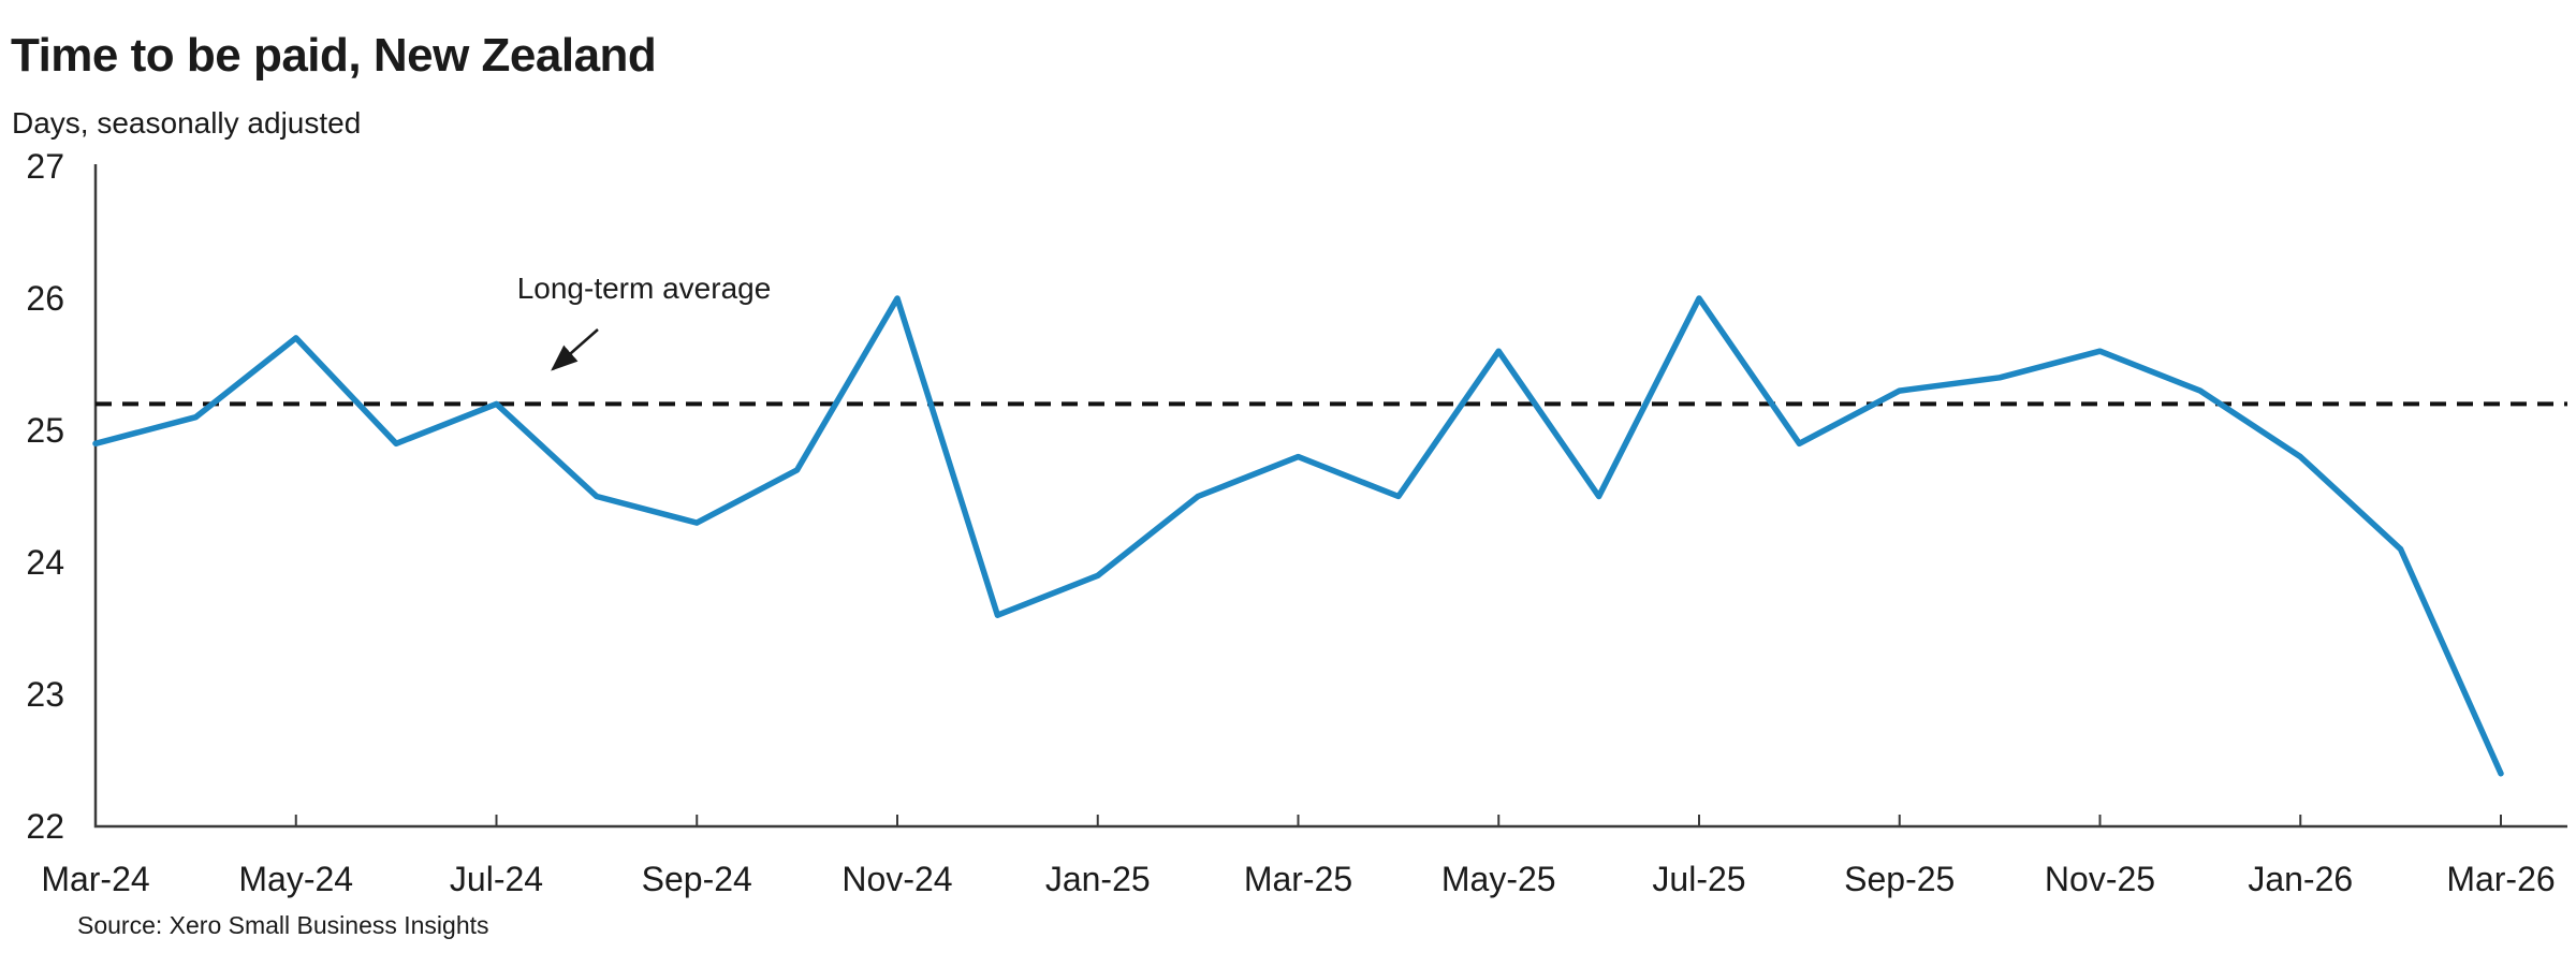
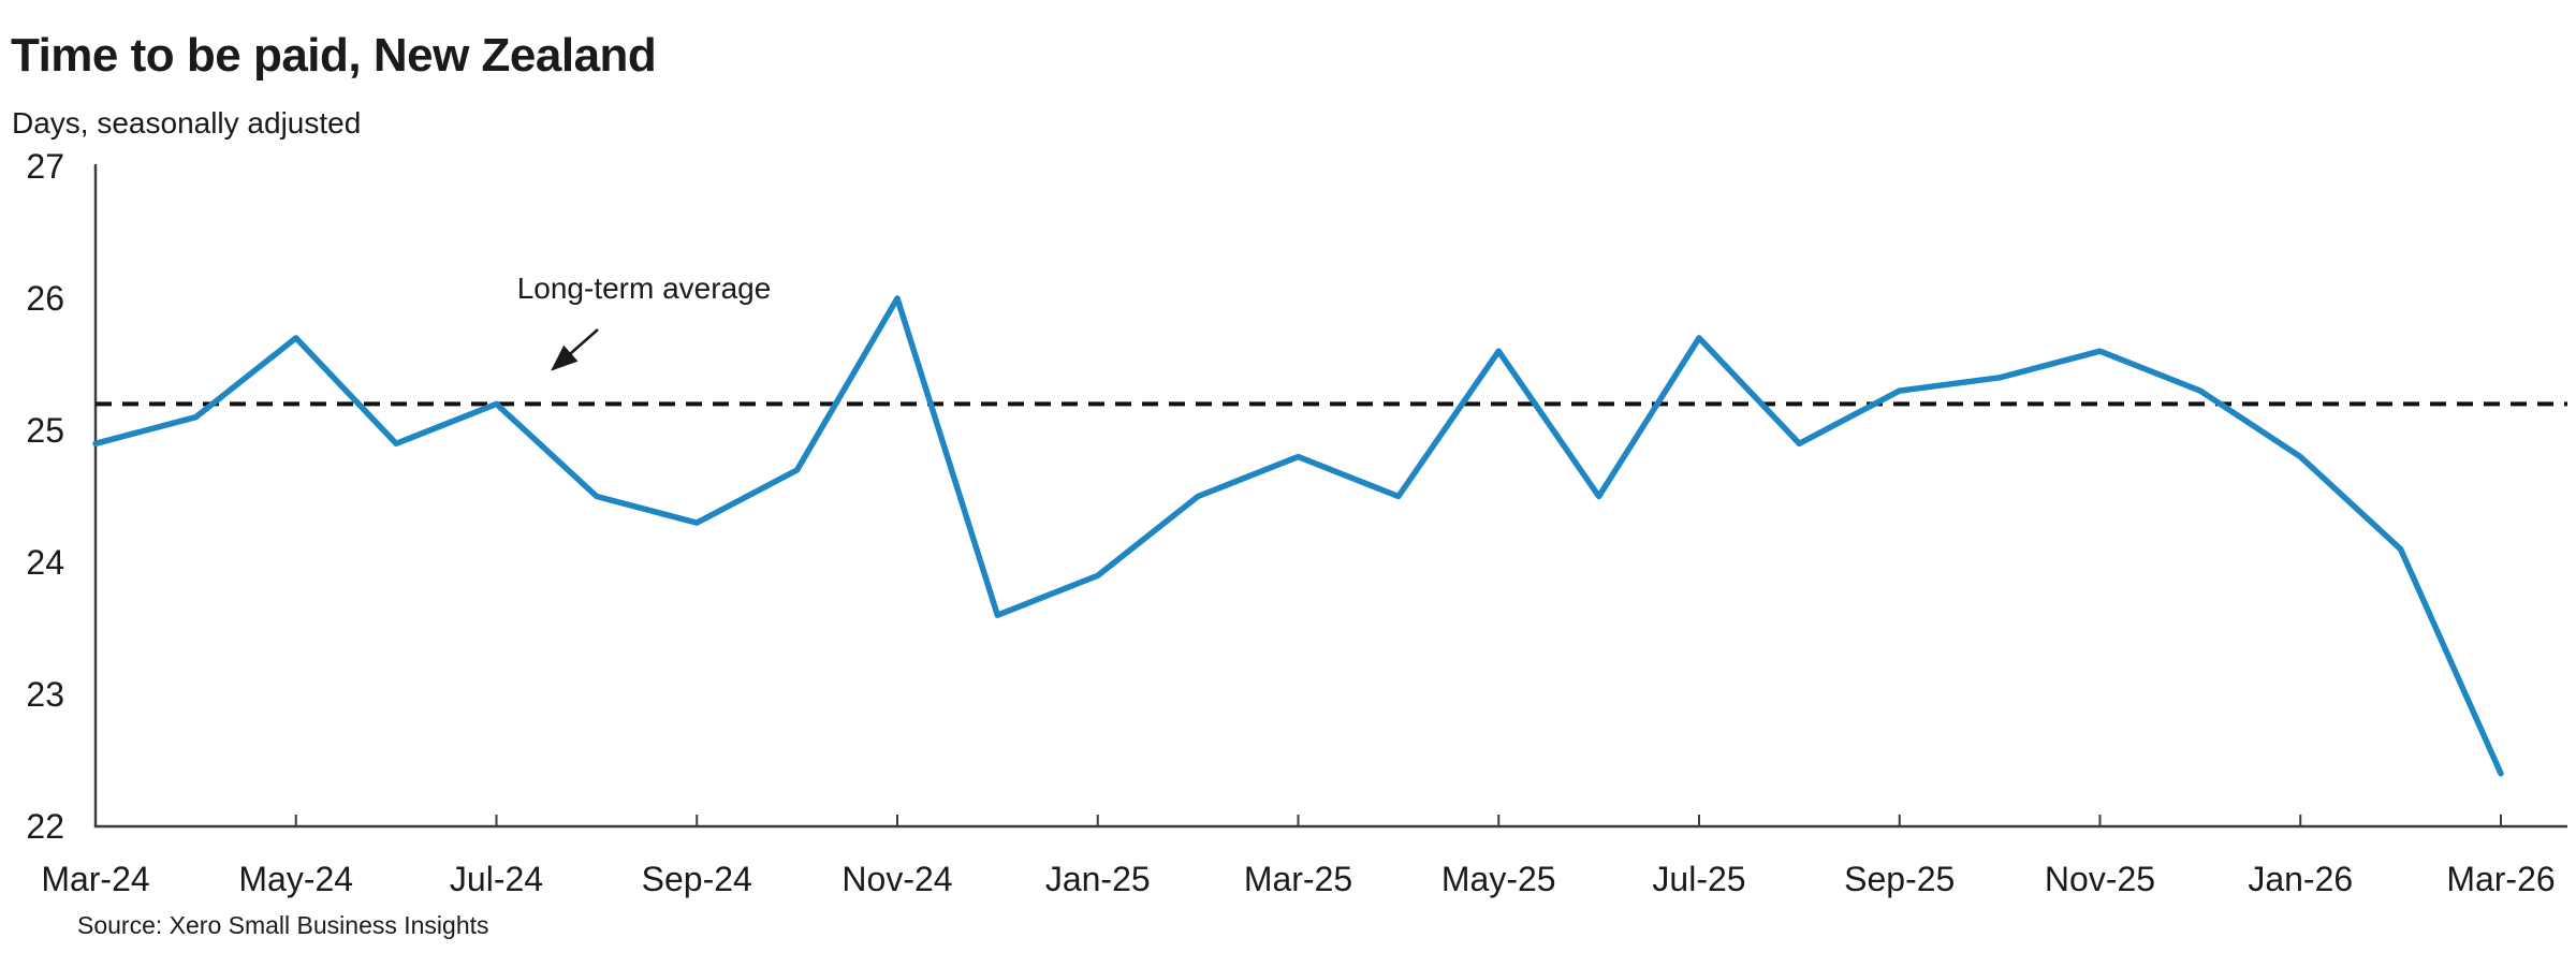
Jul-25: 26.0 -> 25.7
